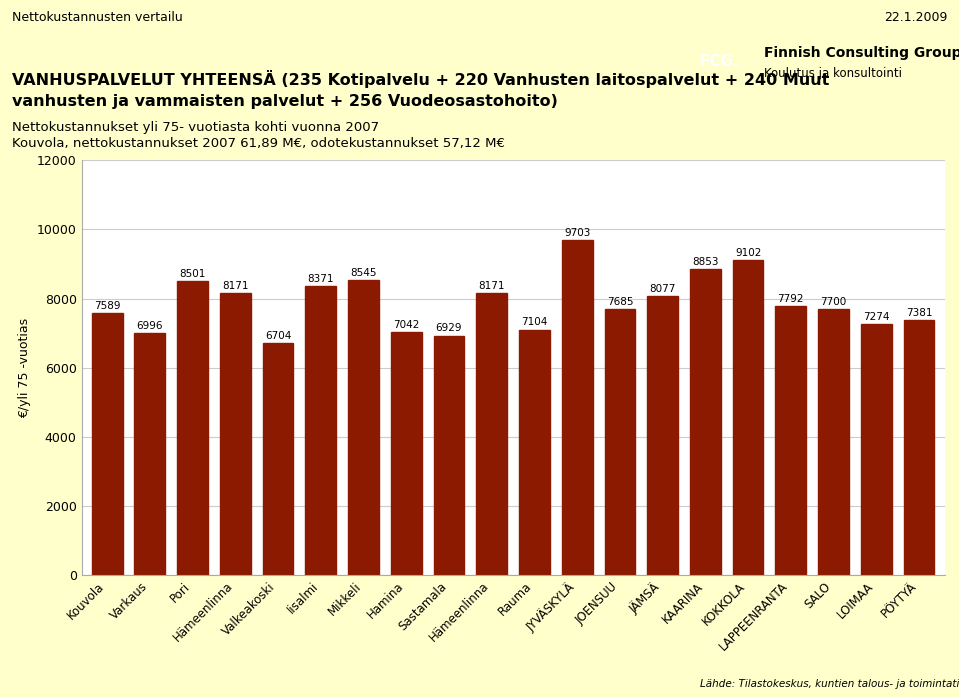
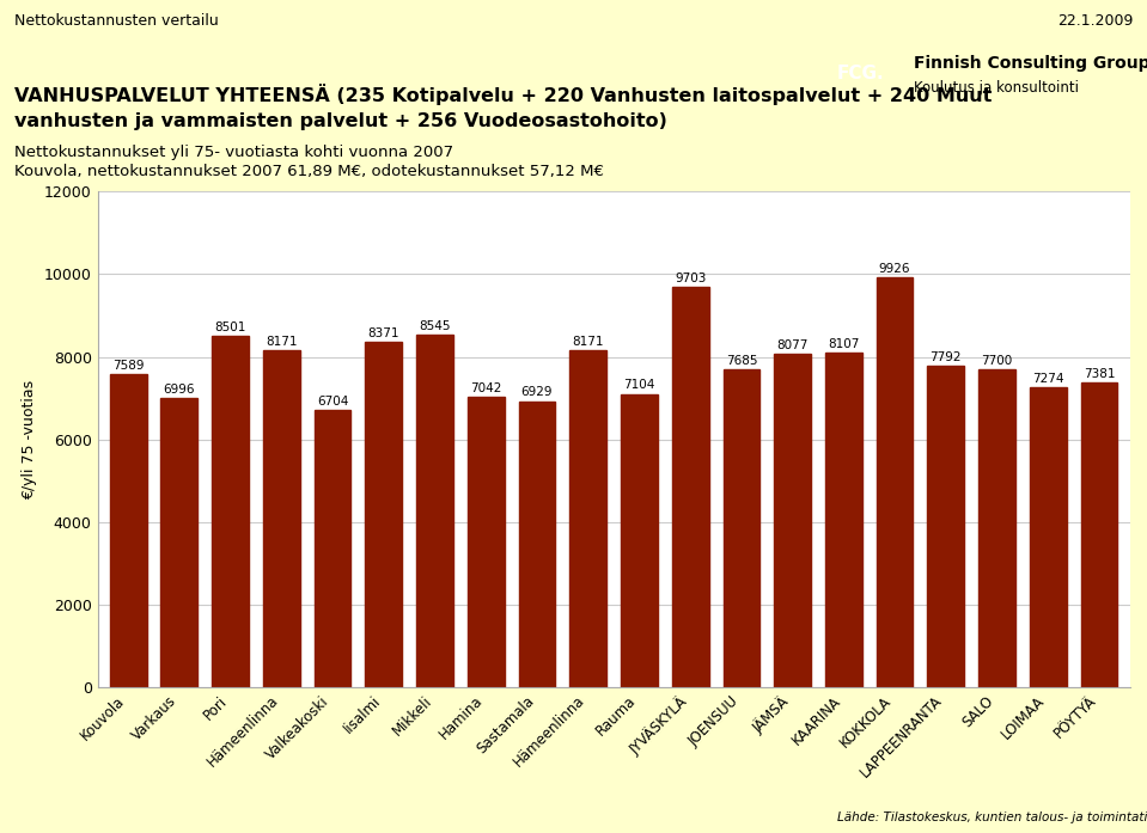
KAARINA: 8853 -> 8107
KOKKOLA: 9102 -> 9926
